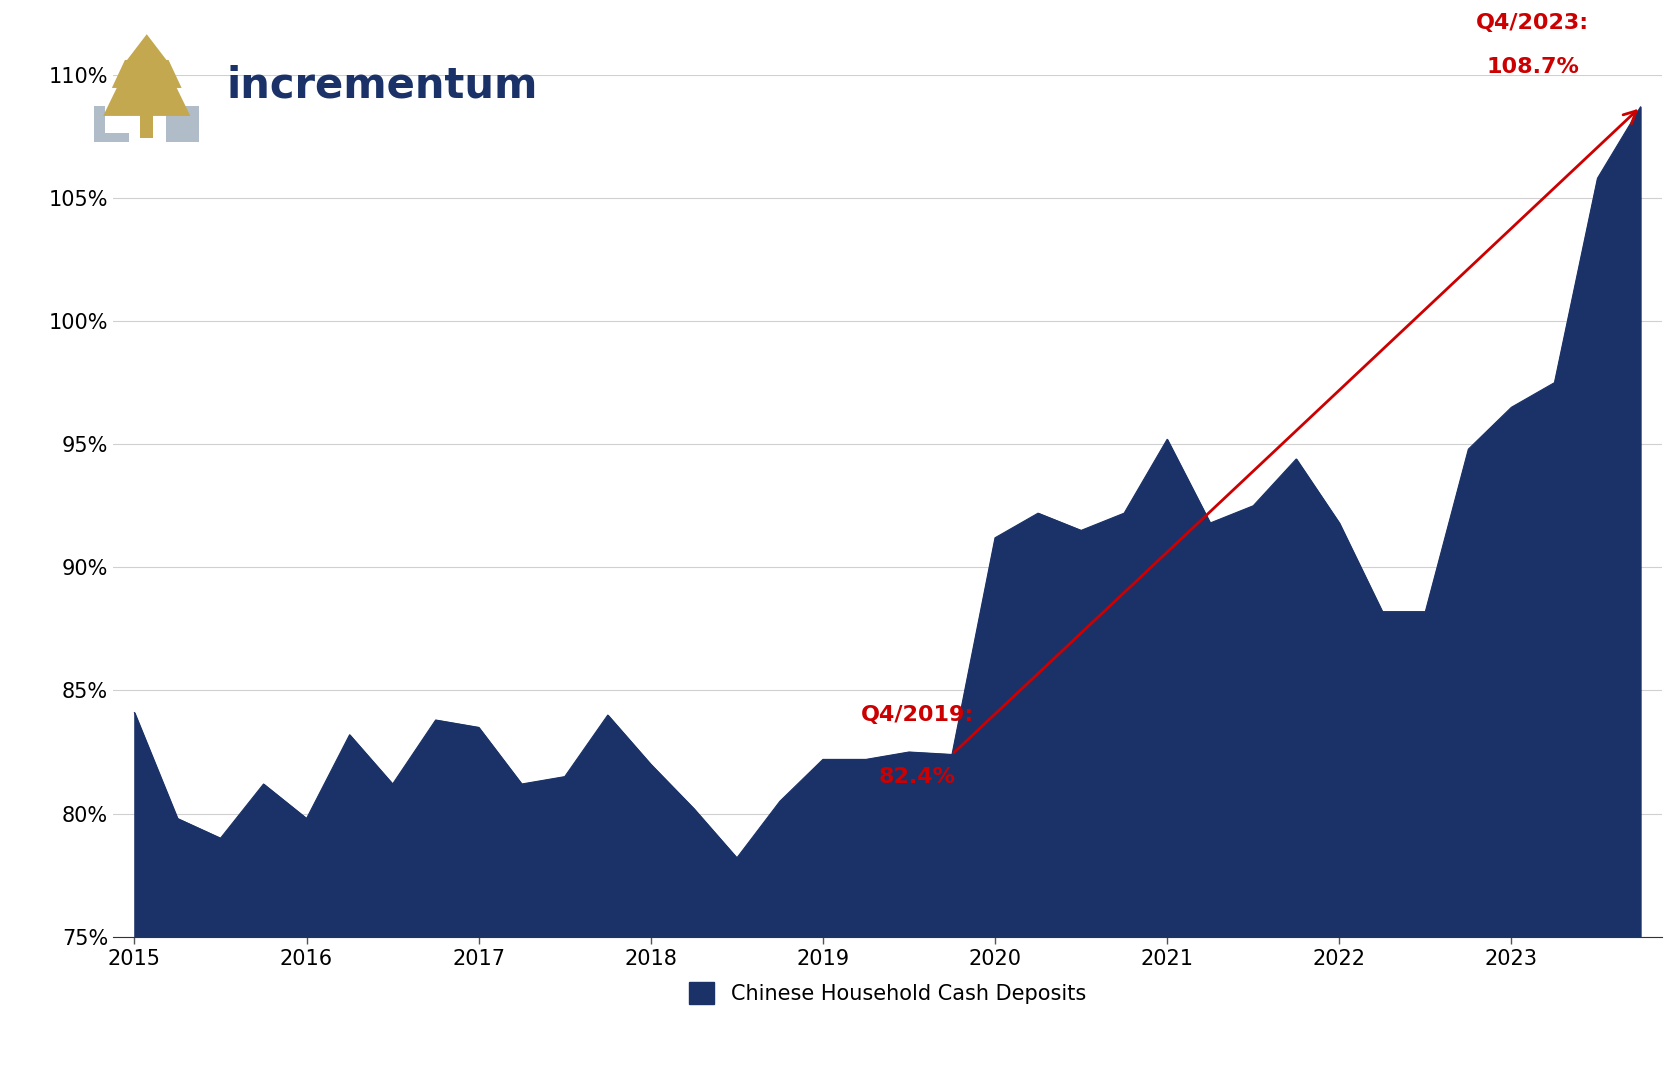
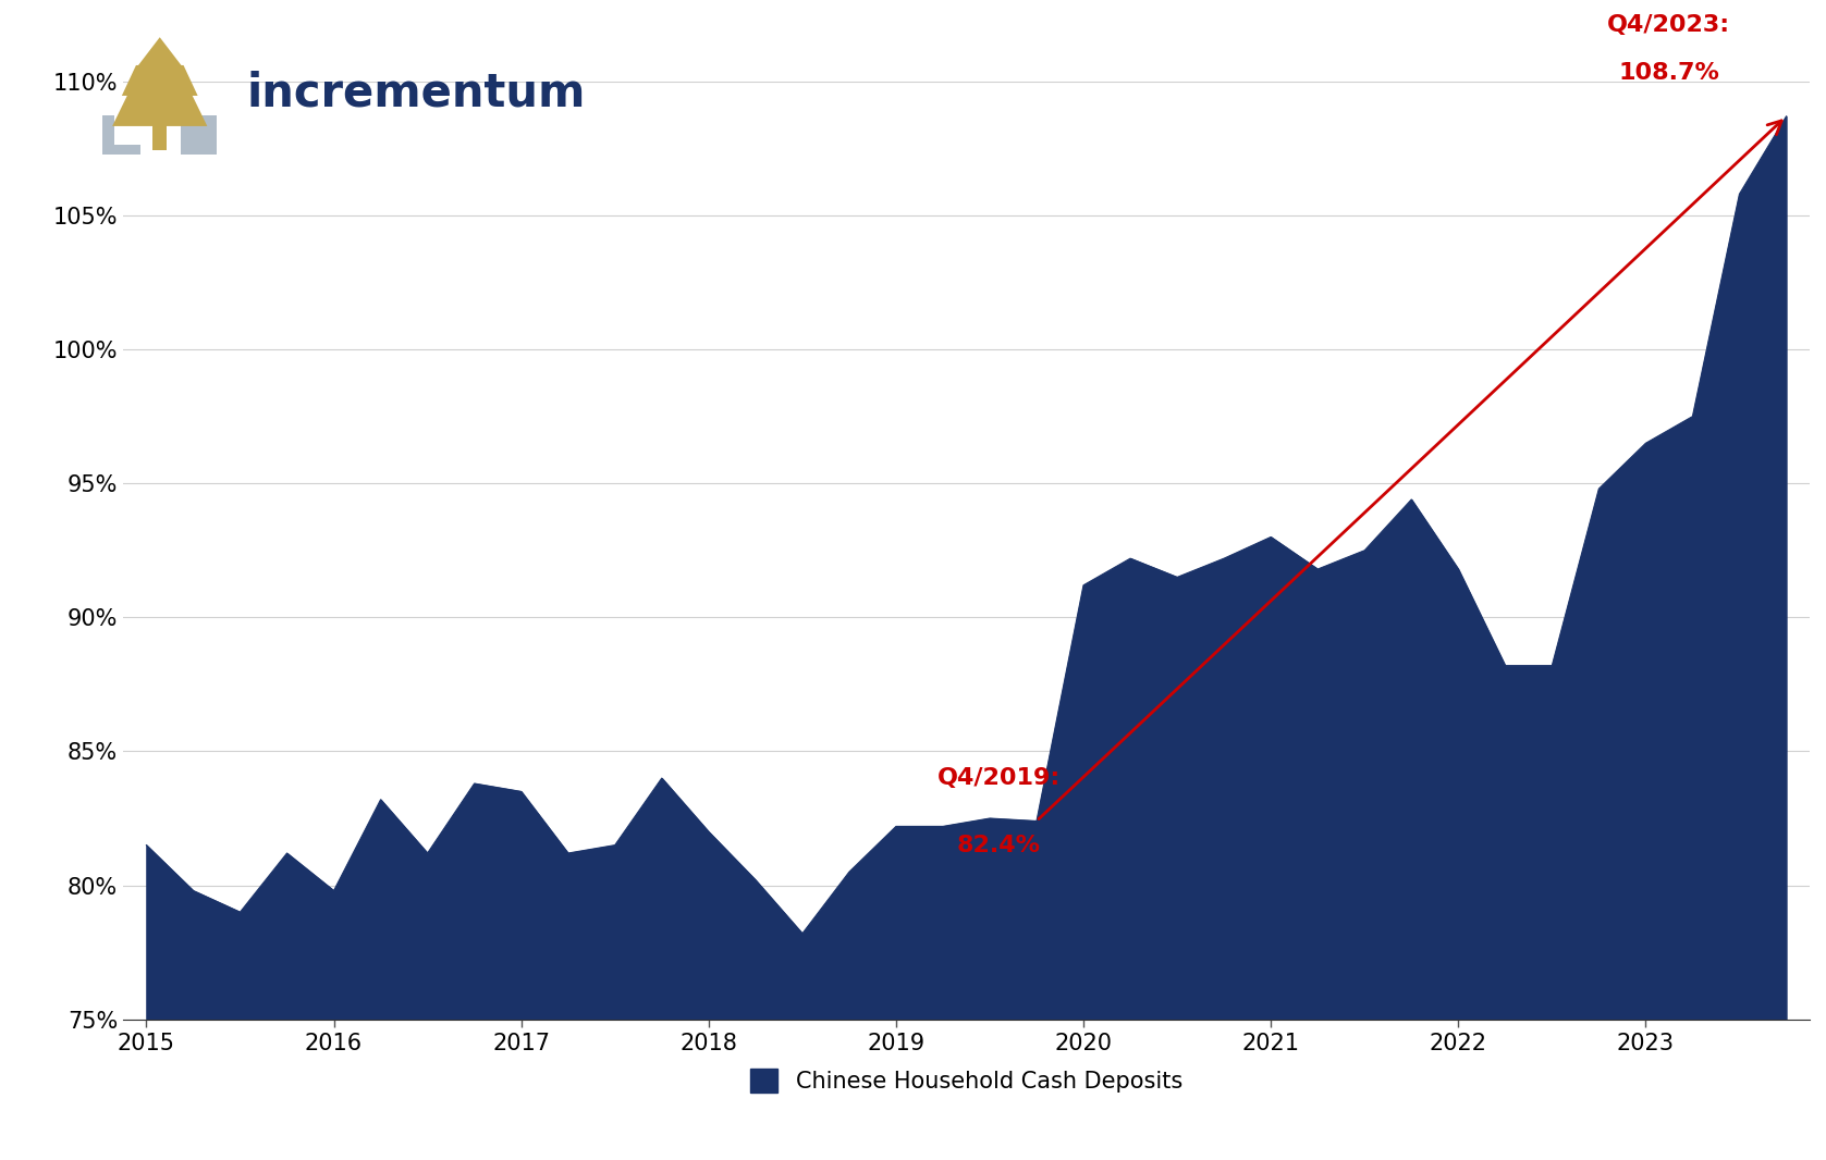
2015: 84.1% -> 81.5%
2021: 95.2% -> 93.0%
